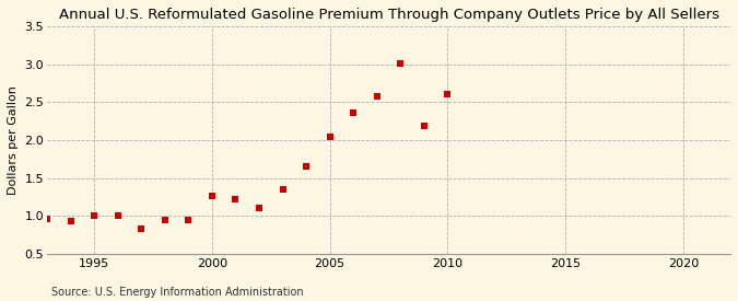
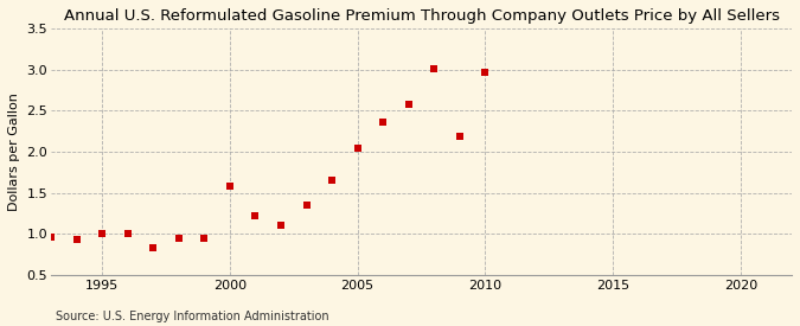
2000: 1.27 -> 1.58
2010: 2.60 -> 2.96
